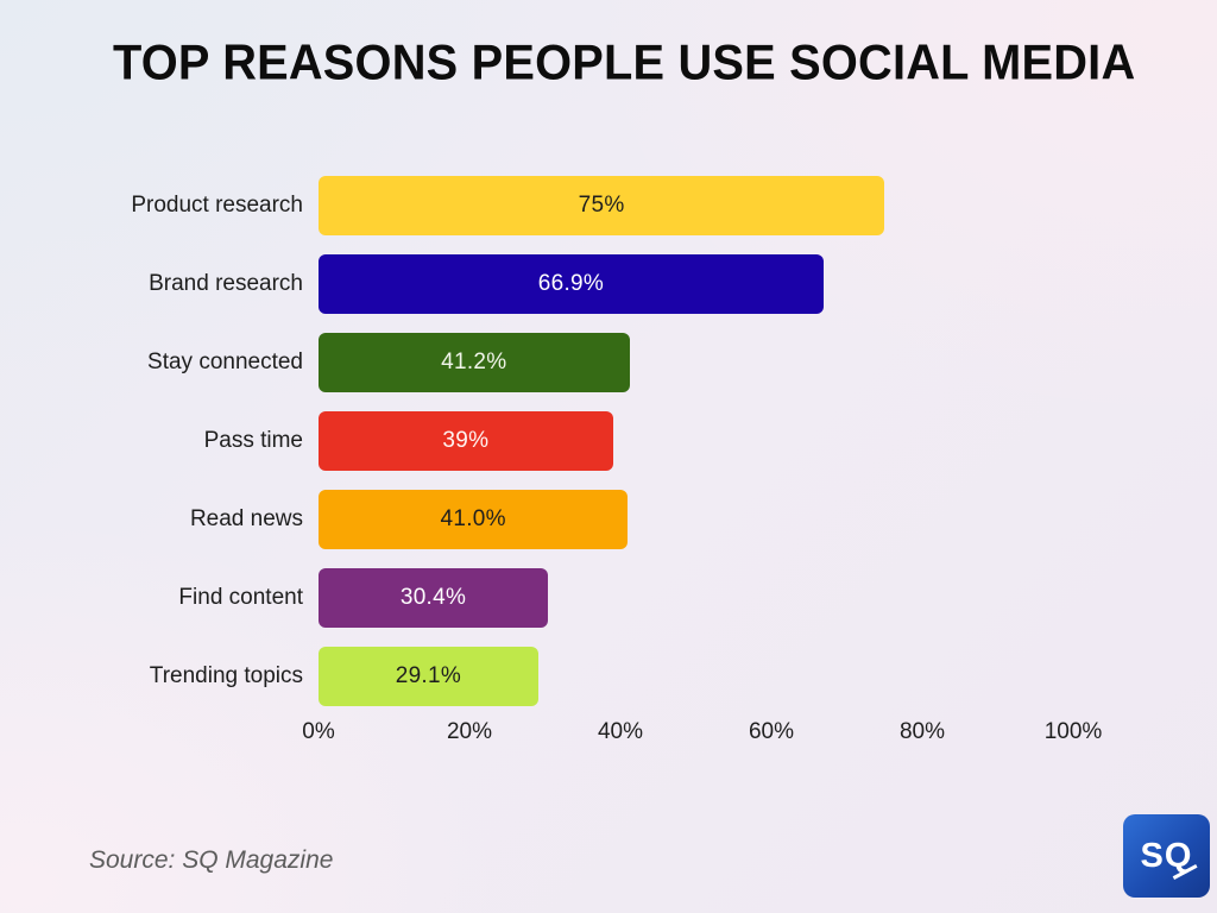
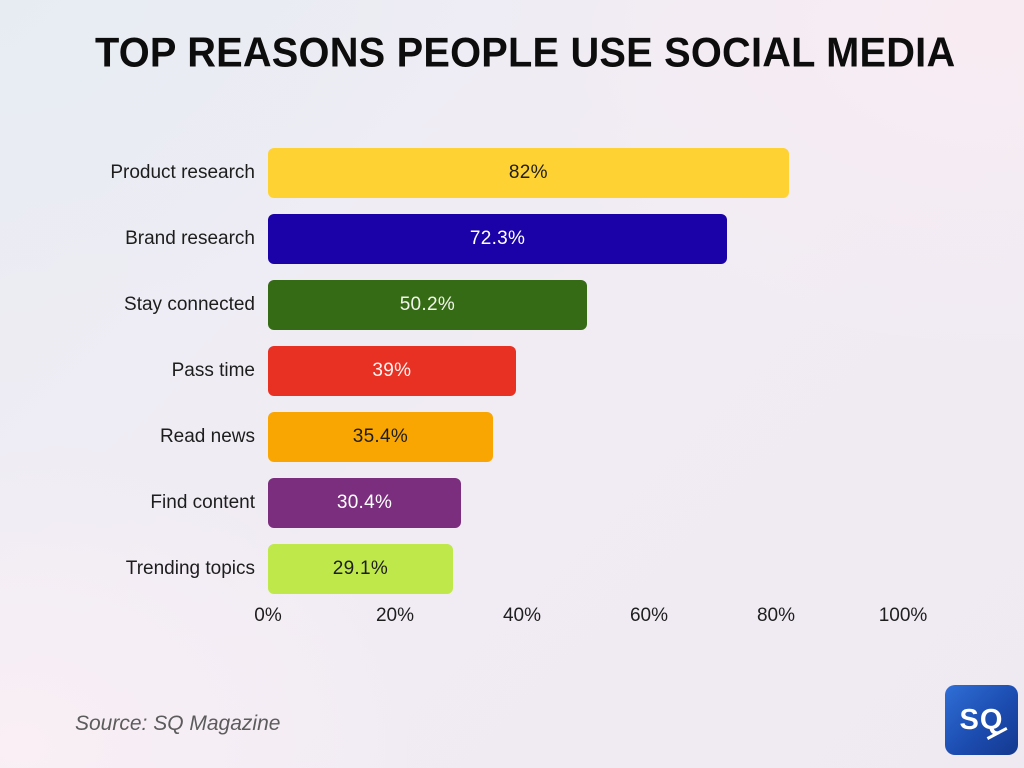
Product research: 75% -> 82%
Brand research: 66.9% -> 72.3%
Stay connected: 41.2% -> 50.2%
Read news: 41.0% -> 35.4%
